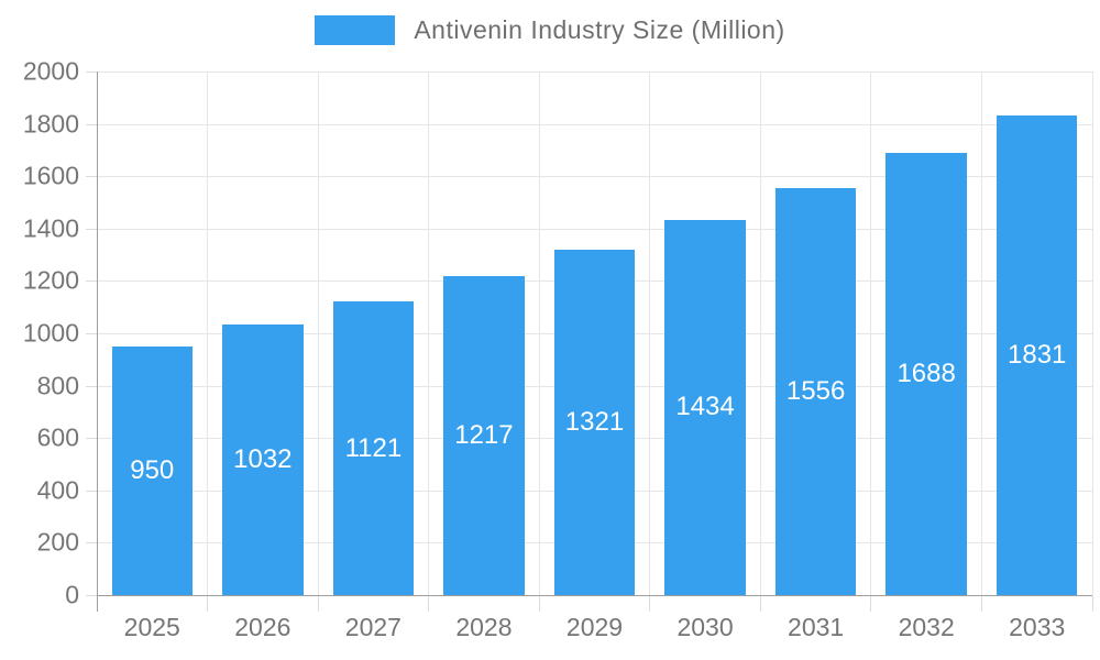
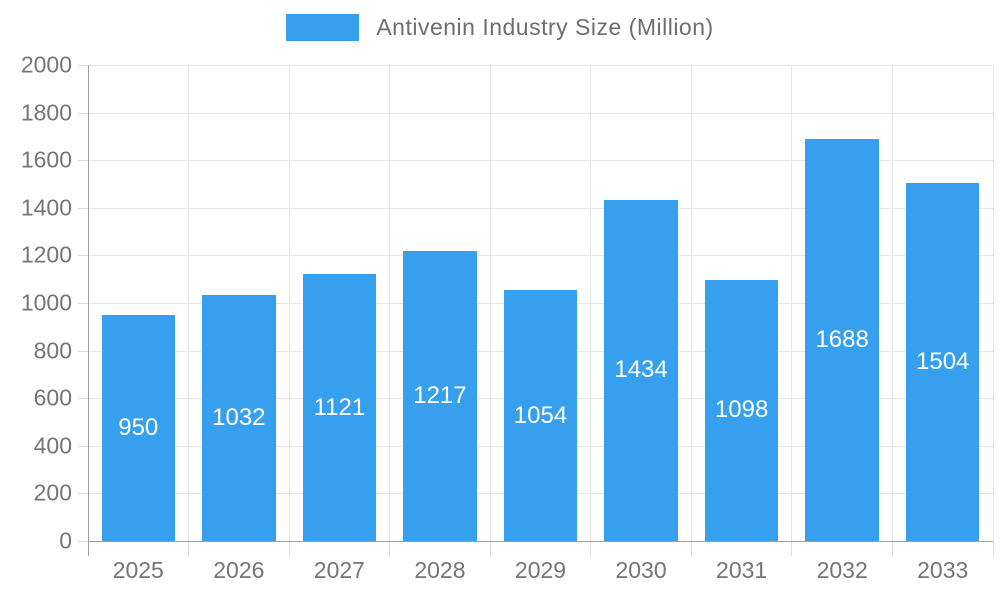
2029: 1321 -> 1054
2031: 1556 -> 1098
2033: 1831 -> 1504
